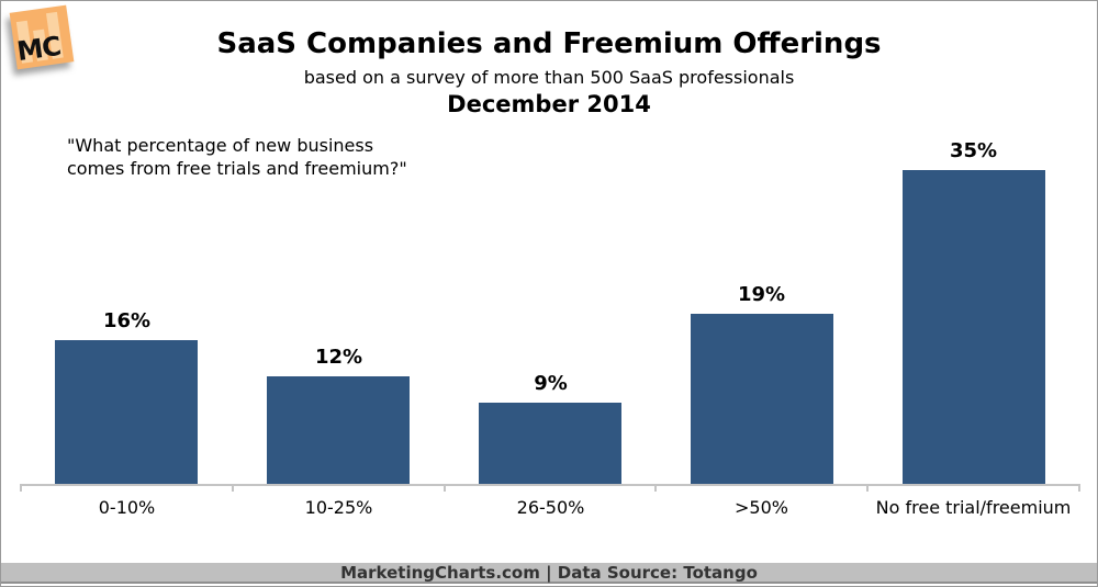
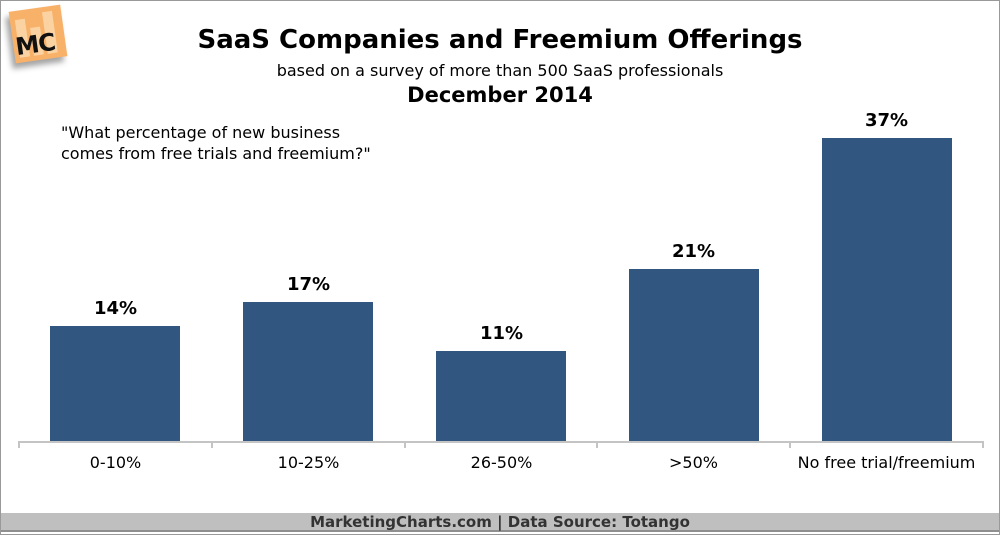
0-10%: 16% -> 14%
10-25%: 12% -> 17%
26-50%: 9% -> 11%
>50%: 19% -> 21%
No free trial/freemium: 35% -> 37%
